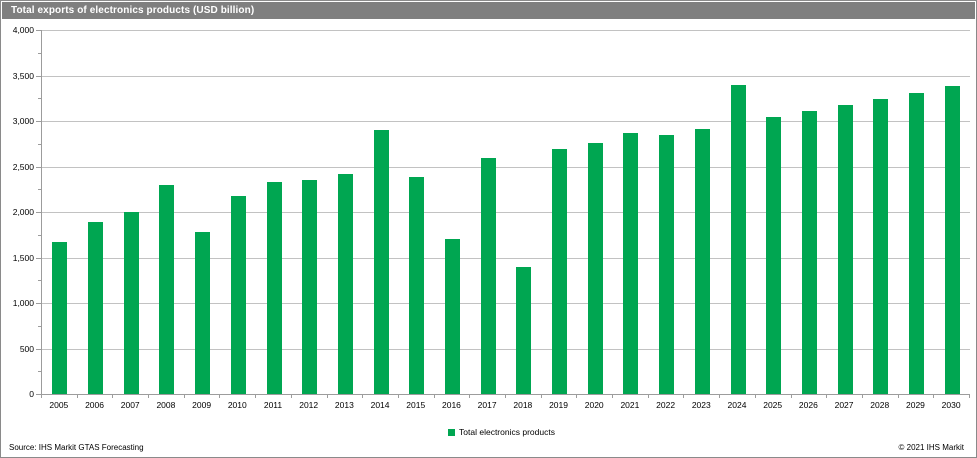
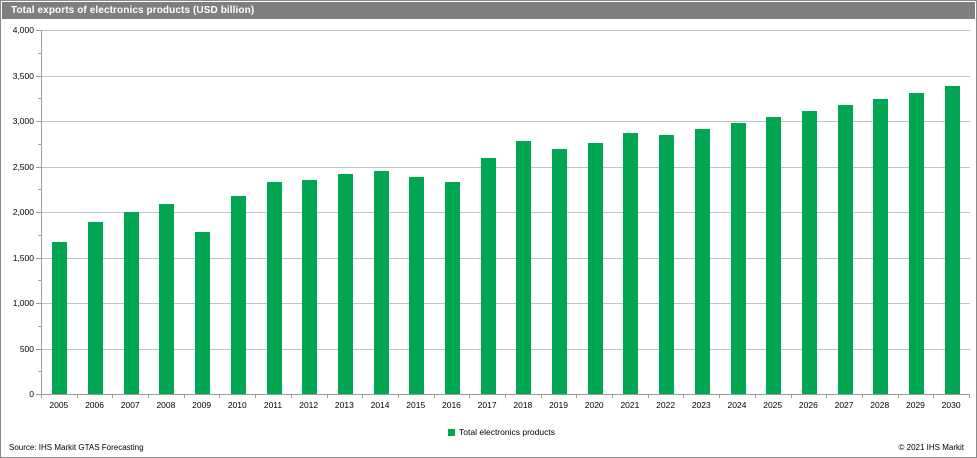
2008: 2300 -> 2100
2014: 2900 -> 2500
2016: 1700 -> 2300
2018: 1400 -> 2800
2024: 3400 -> 3000
